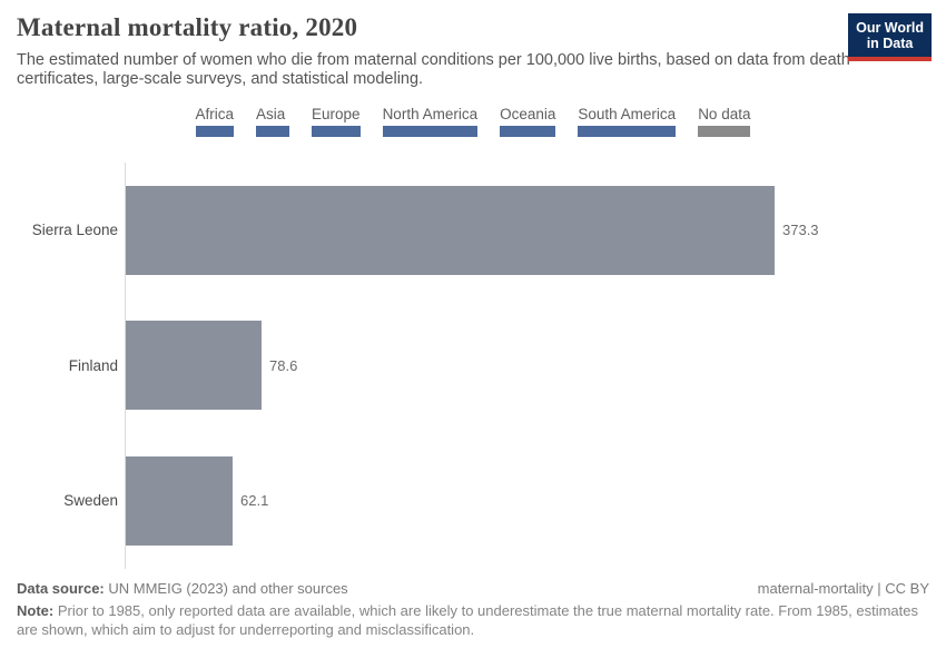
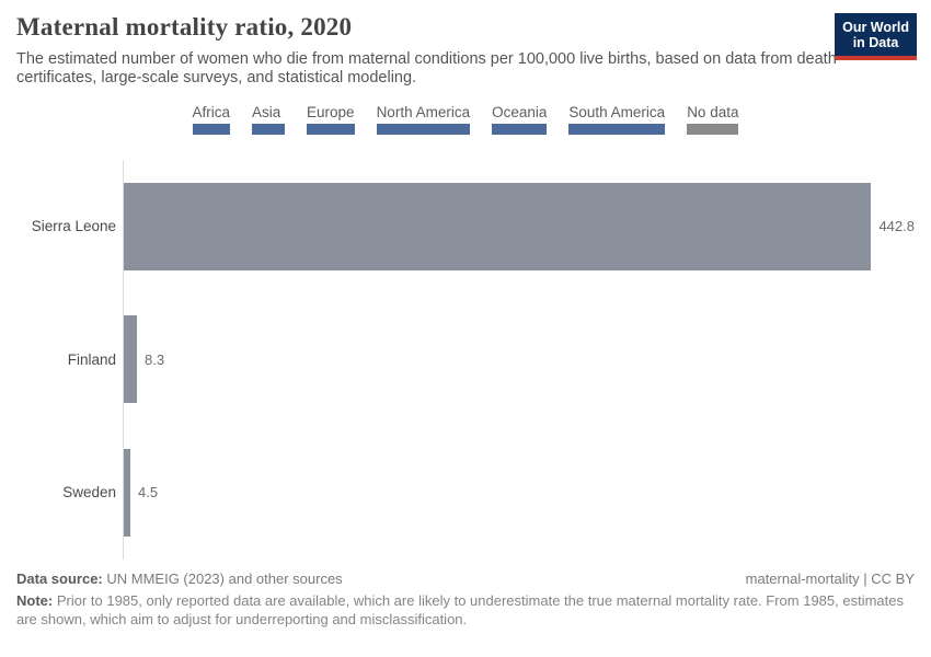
Sierra Leone: 373.3 -> 442.8
Finland: 78.6 -> 8.3
Sweden: 62.1 -> 4.5
